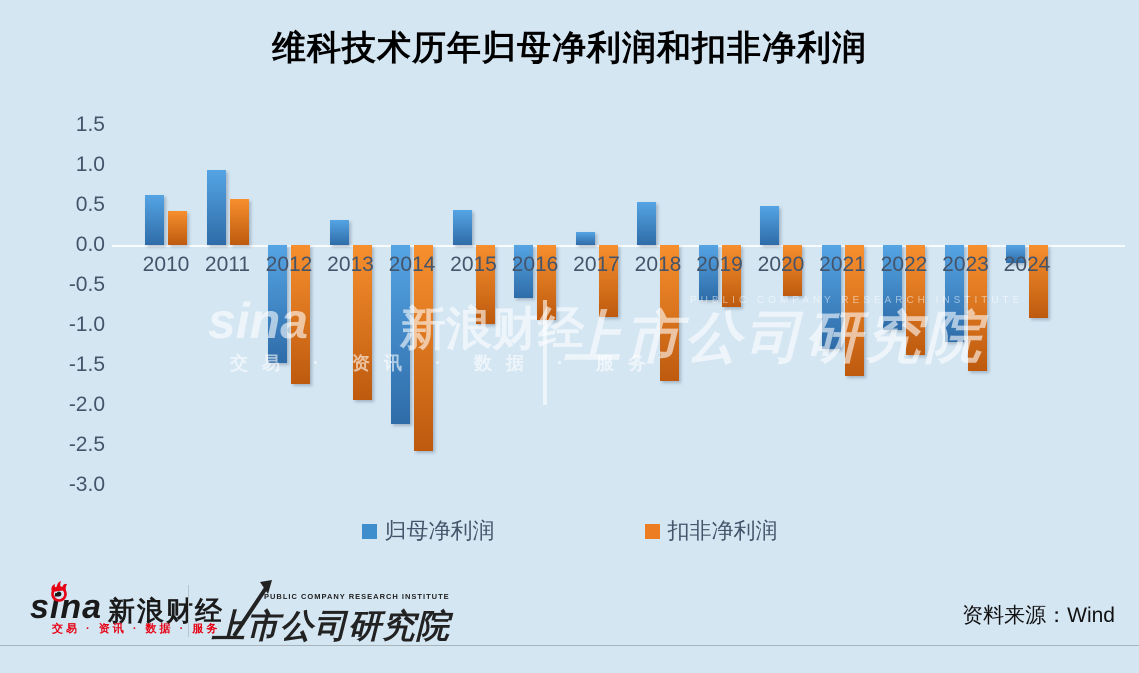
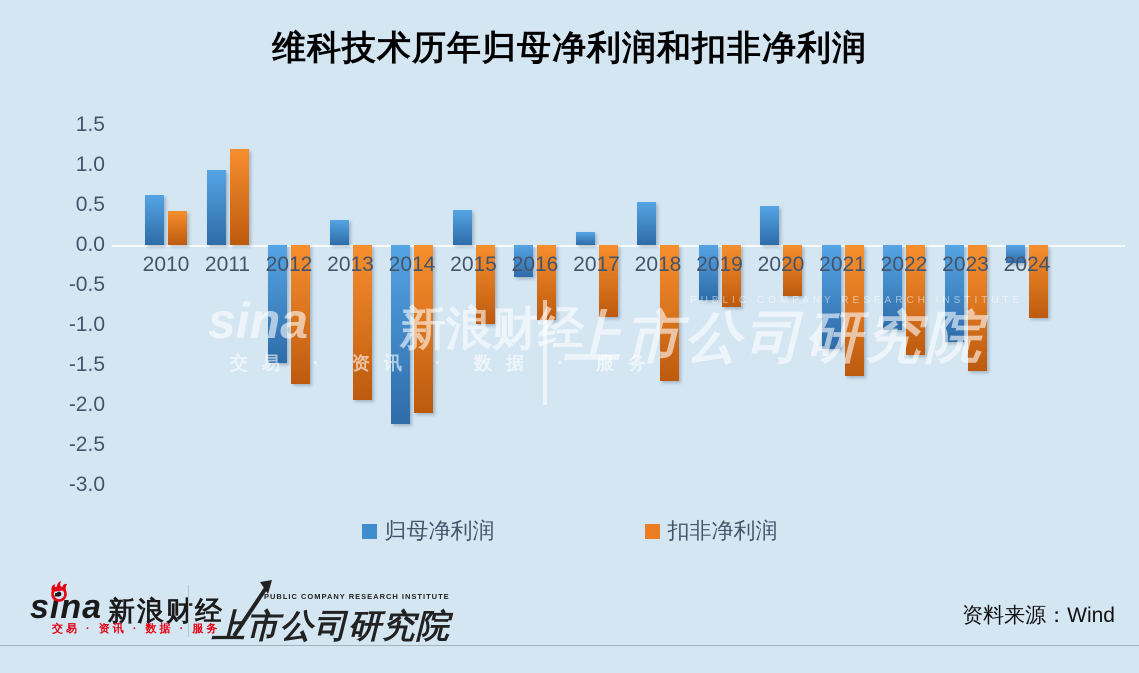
扣非净利润/2011: 0.6 -> 1.2
扣非净利润/2014: -2.6 -> -2.1
归母净利润/2016: -0.7 -> -0.4
